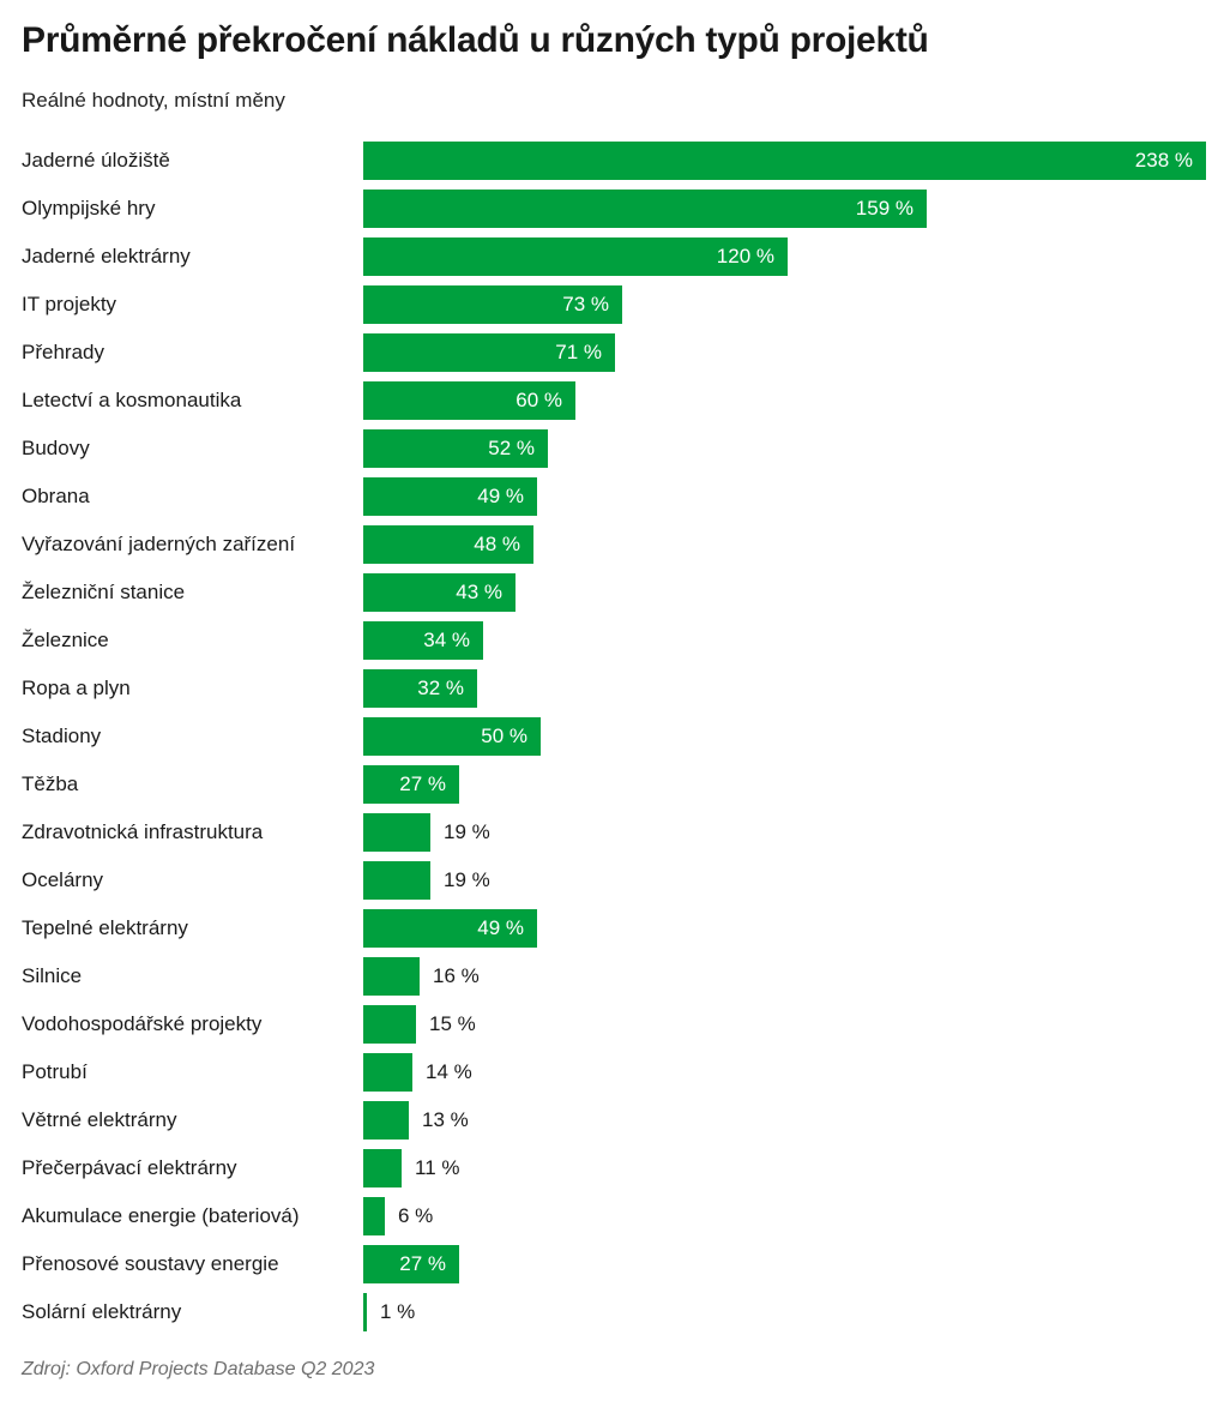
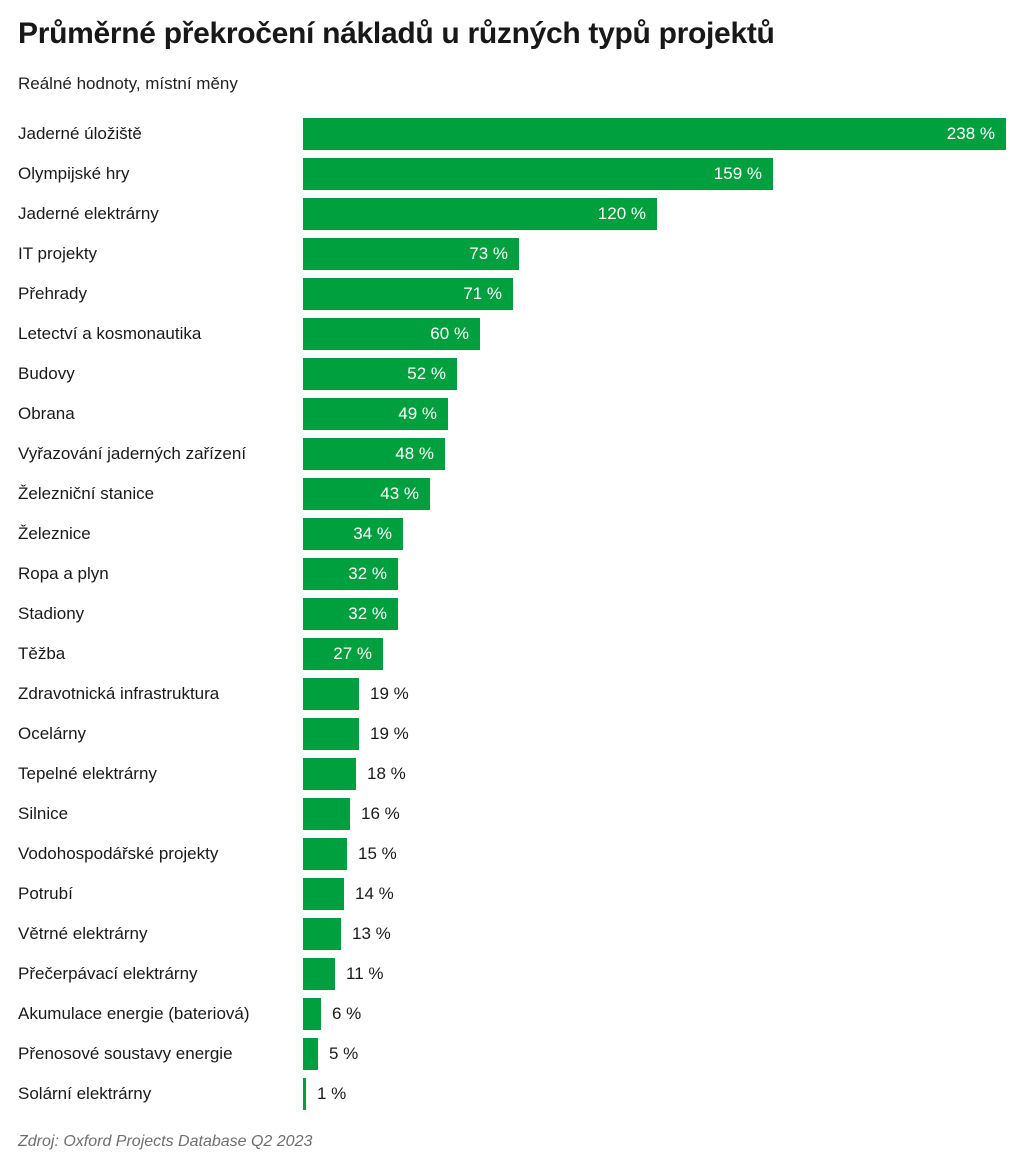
Stadiony: 50 -> 32
Tepelné elektrárny: 49 -> 18
Přenosové soustavy energie: 27 -> 5
